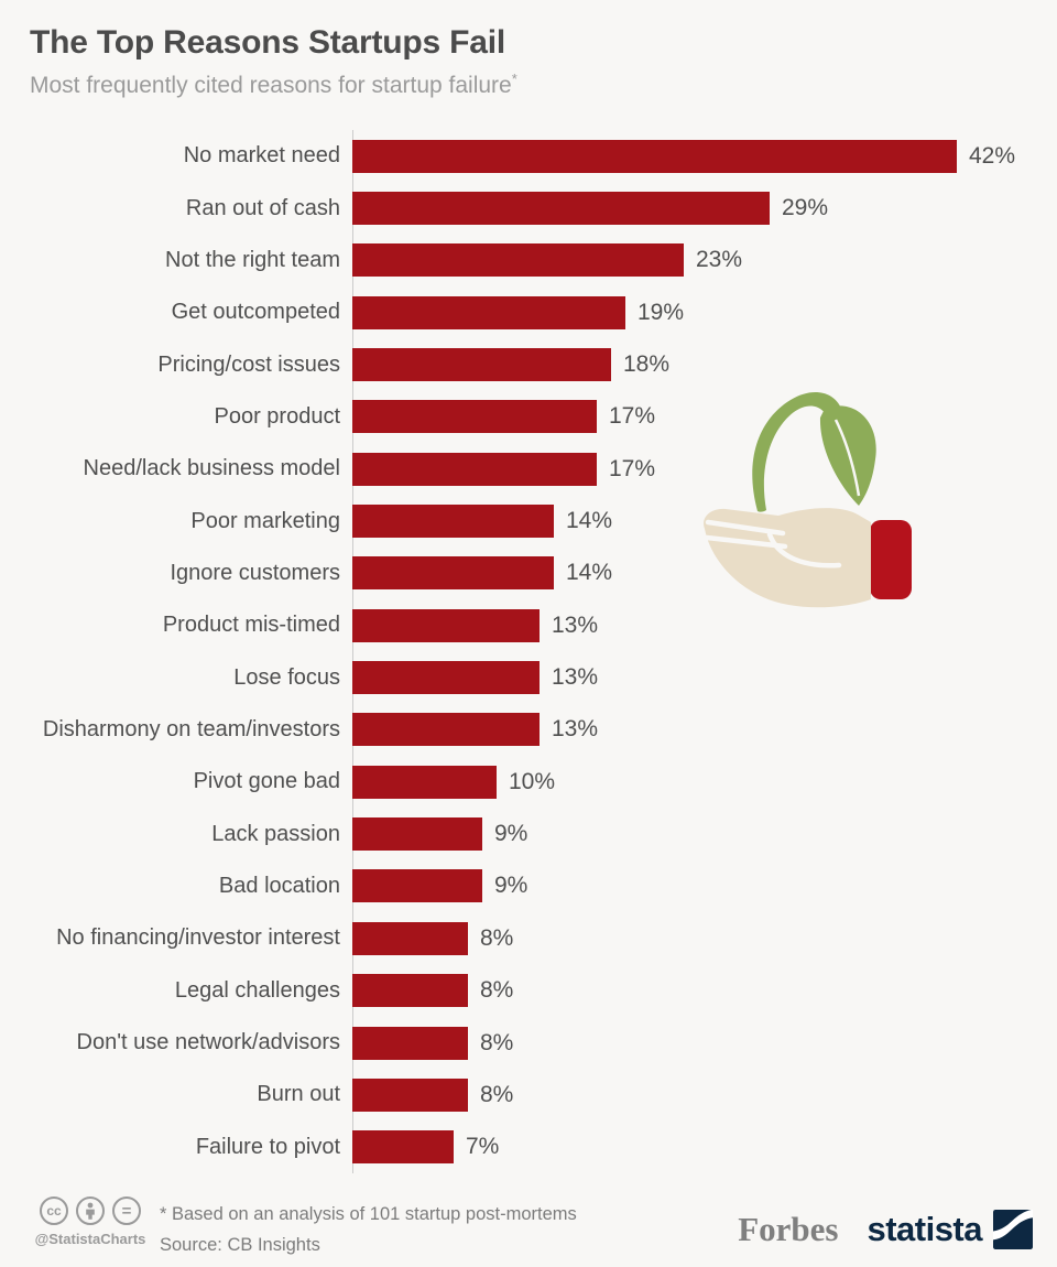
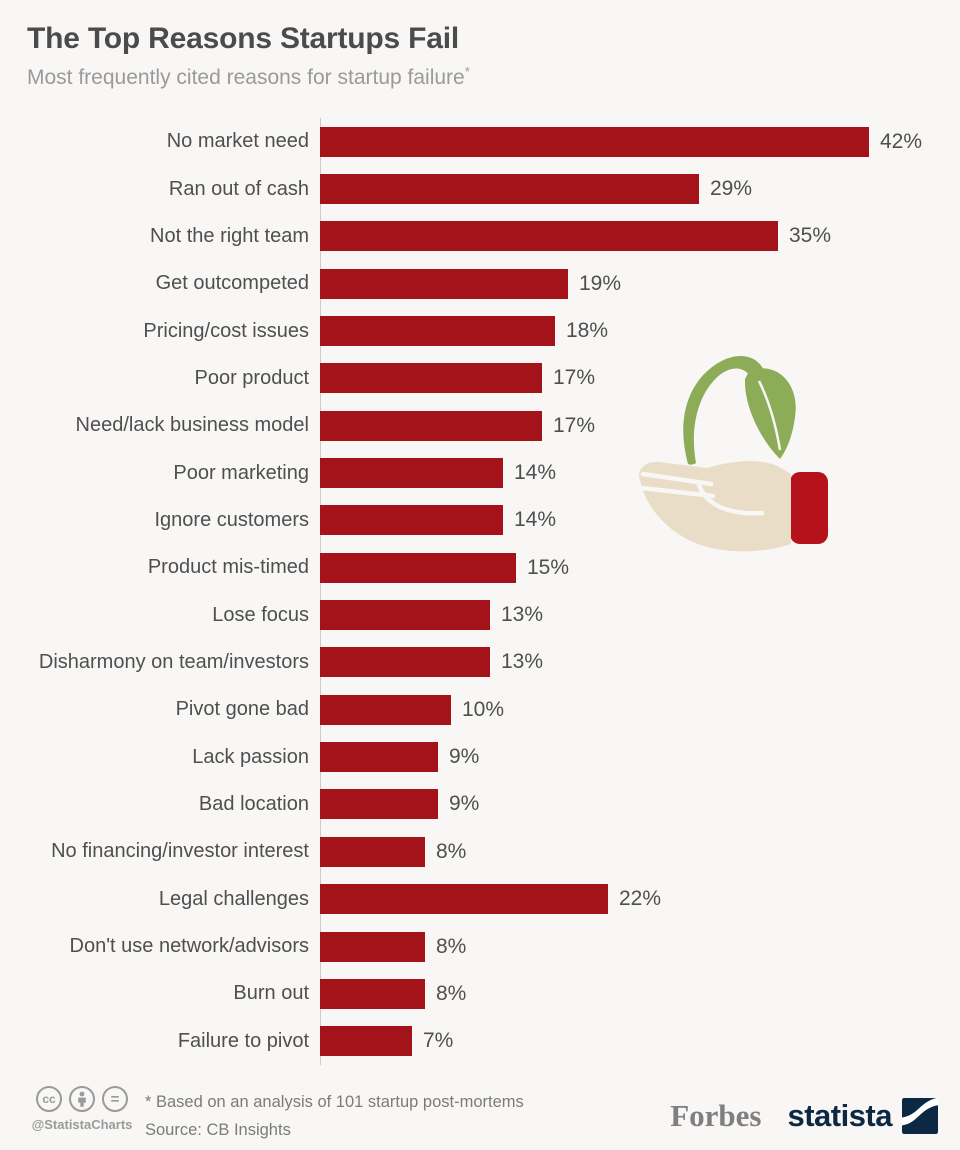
Not the right team: 23% -> 35%
Product mis-timed: 13% -> 15%
Legal challenges: 8% -> 22%
